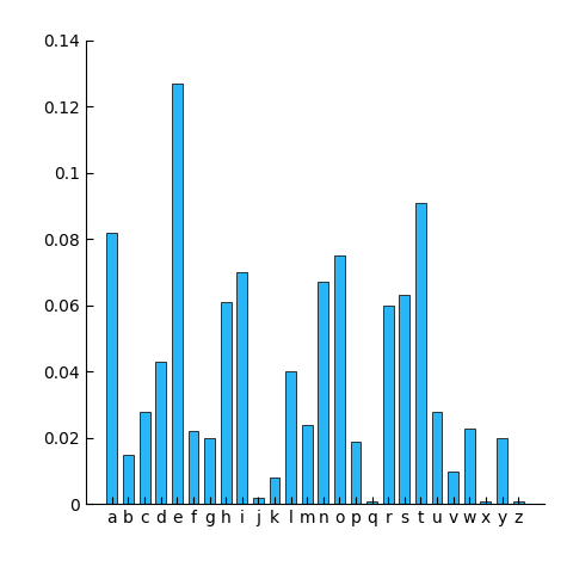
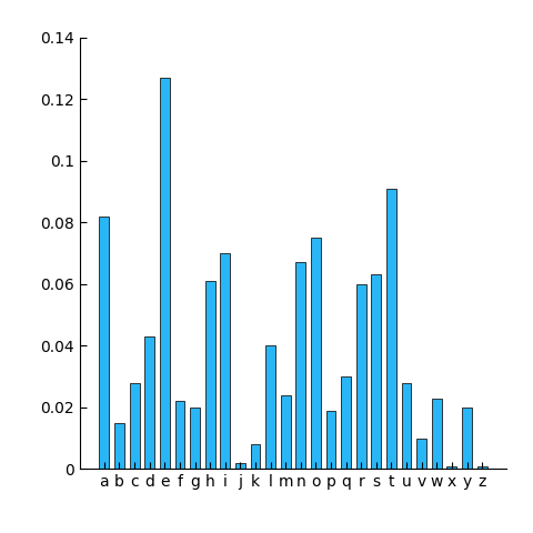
q: 0.001 -> 0.030
